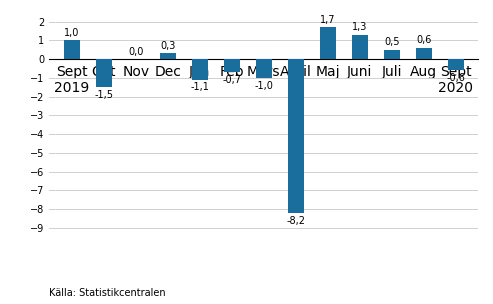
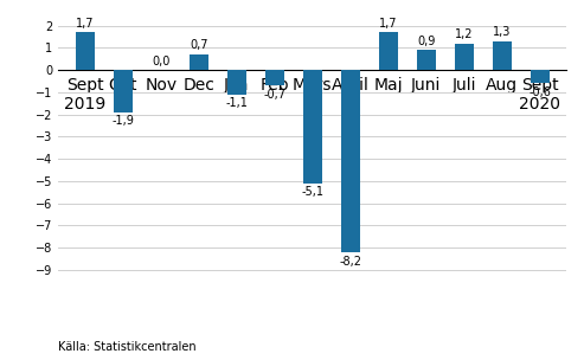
Sept 2019: 1,0 -> 1,7
Okt: -1,5 -> -1,9
Dec: 0,3 -> 0,7
Mars: -1,0 -> -5,1
Juni: 1,3 -> 0,9
Juli: 0,5 -> 1,2
Aug: 0,6 -> 1,3
